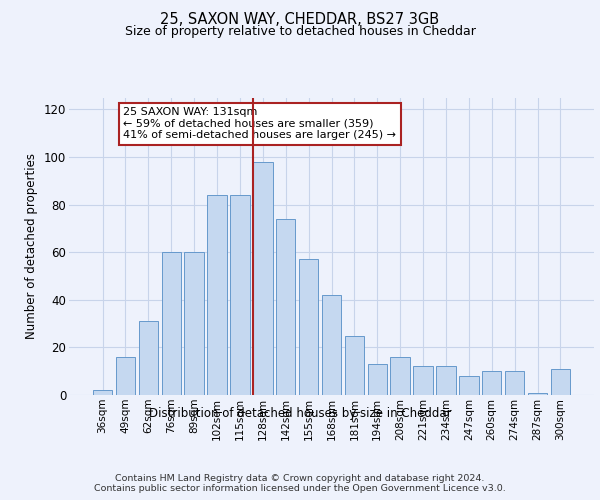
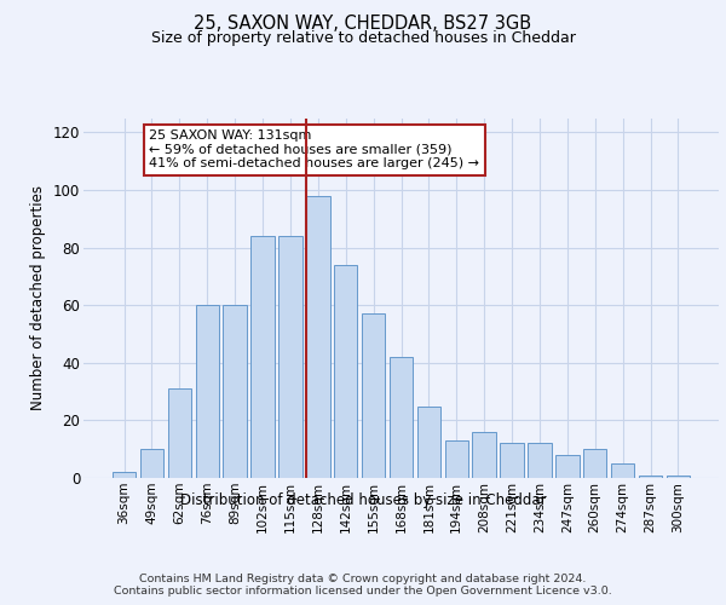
49sqm: 16 -> 10
274sqm: 10 -> 5
300sqm: 11 -> 1
